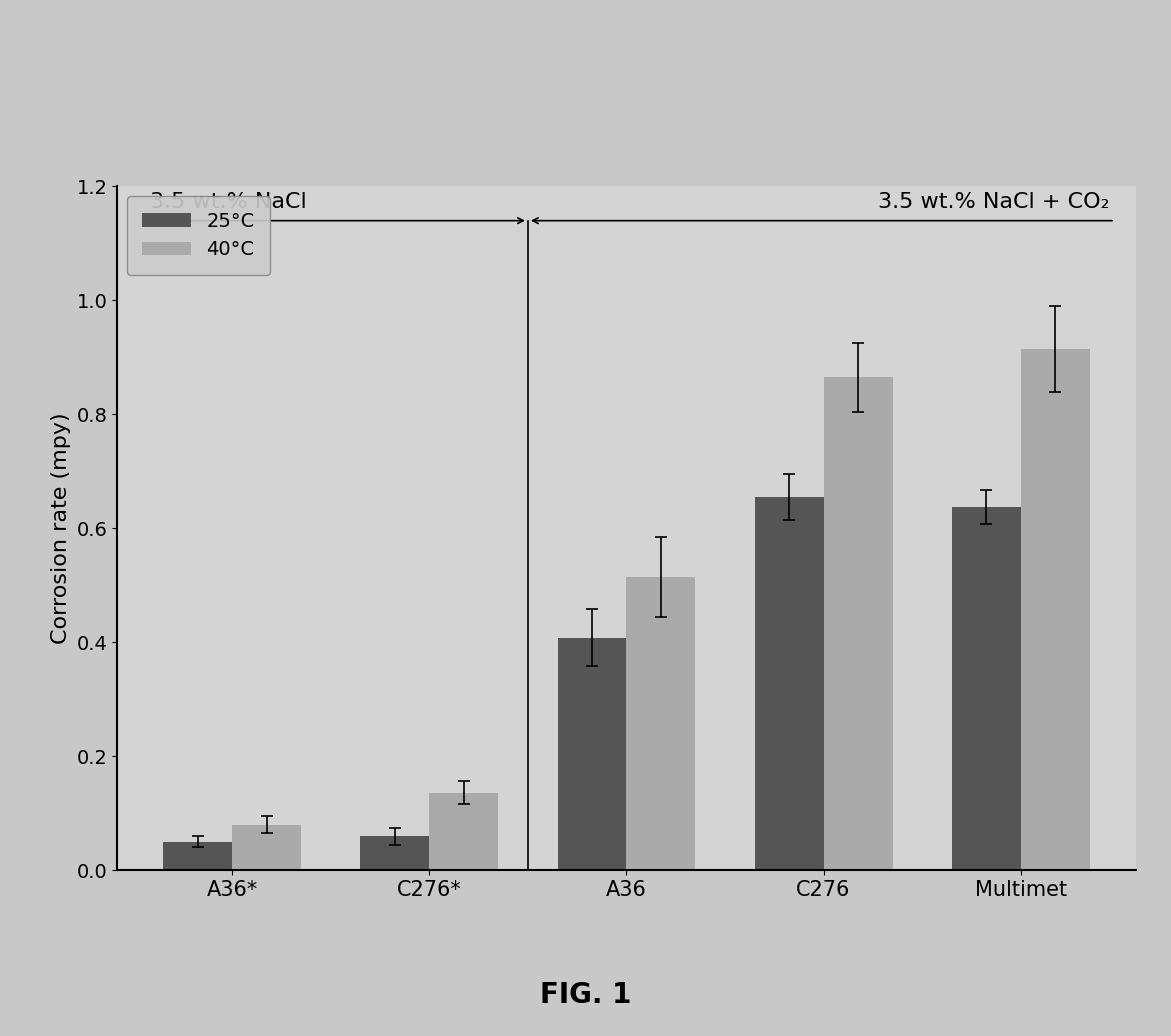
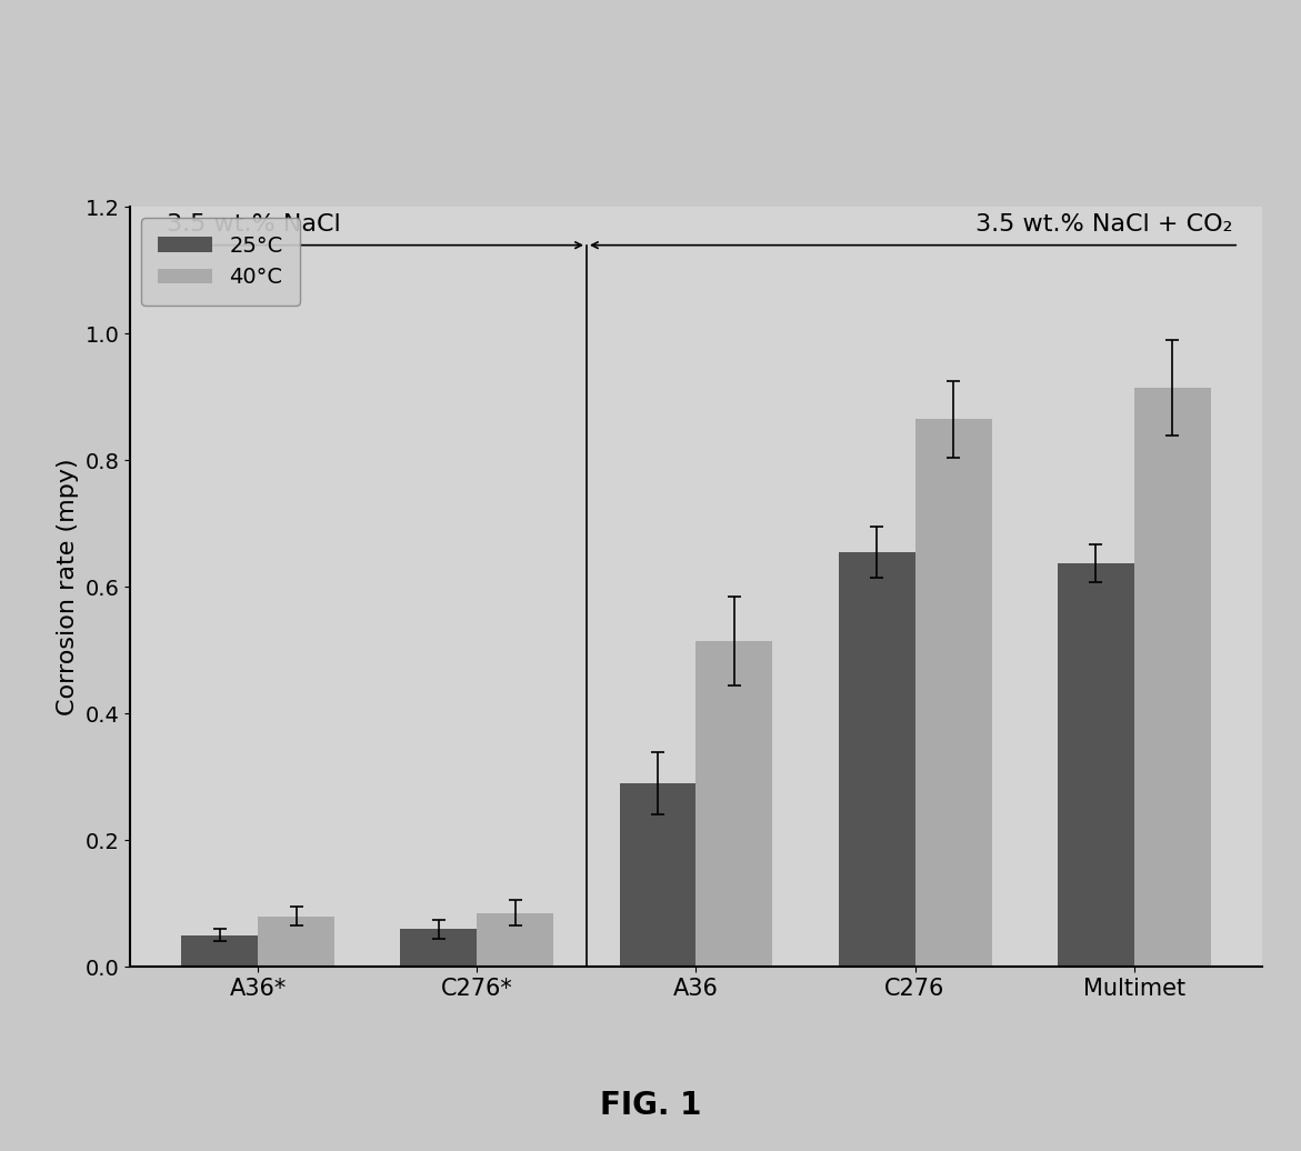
40°C/C276*: 0.136 -> 0.085
25°C/A36: 0.408 -> 0.290
